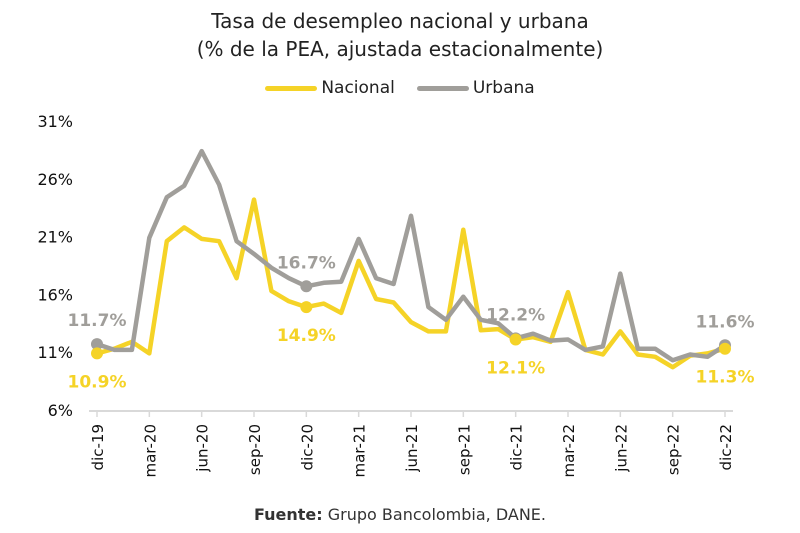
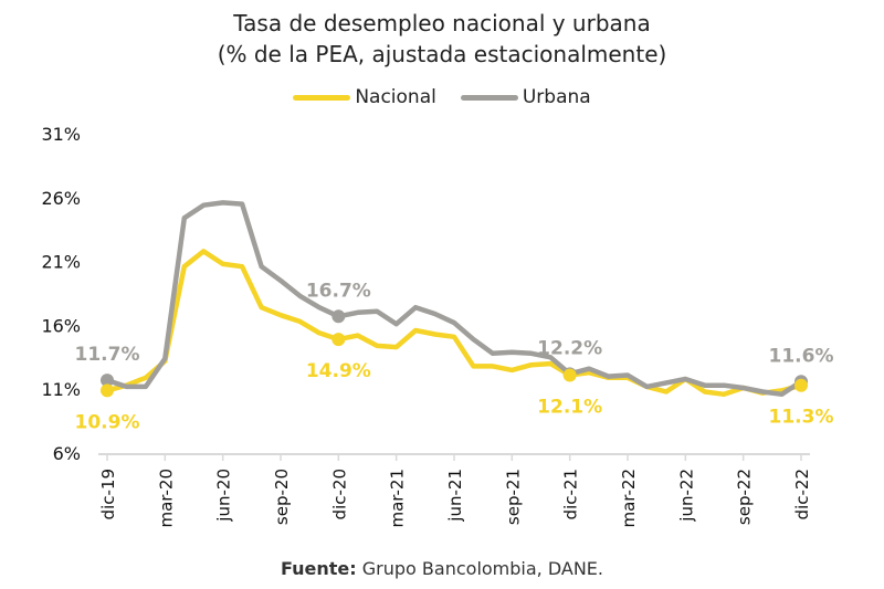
Nacional/mar-20: 10.9% -> 13.2%
Urbana/mar-20: 20.9% -> 13.4%
Urbana/jun-20: 28.4% -> 25.6%
Nacional/sep-20: 24.2% -> 16.8%
Nacional/mar-21: 18.9% -> 14.3%
Urbana/mar-21: 20.8% -> 16.1%
Nacional/jun-21: 13.6% -> 15.1%
Urbana/jun-21: 22.8% -> 16.2%
Nacional/sep-21: 21.6% -> 12.5%
Urbana/sep-21: 15.8% -> 13.9%
Nacional/mar-22: 16.2% -> 11.9%
Nacional/jun-22: 12.8% -> 11.8%
Urbana/jun-22: 17.8% -> 11.8%
Nacional/sep-22: 9.7% -> 11.1%
Urbana/sep-22: 10.3% -> 11.1%
